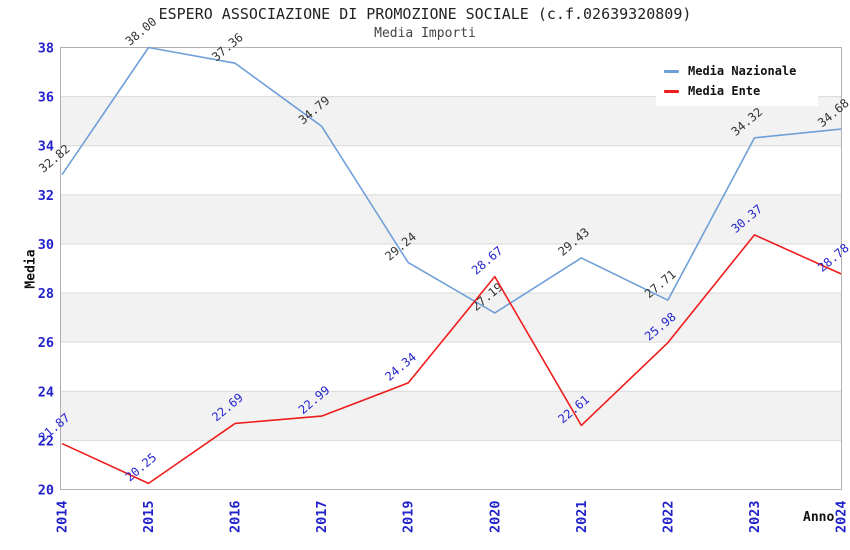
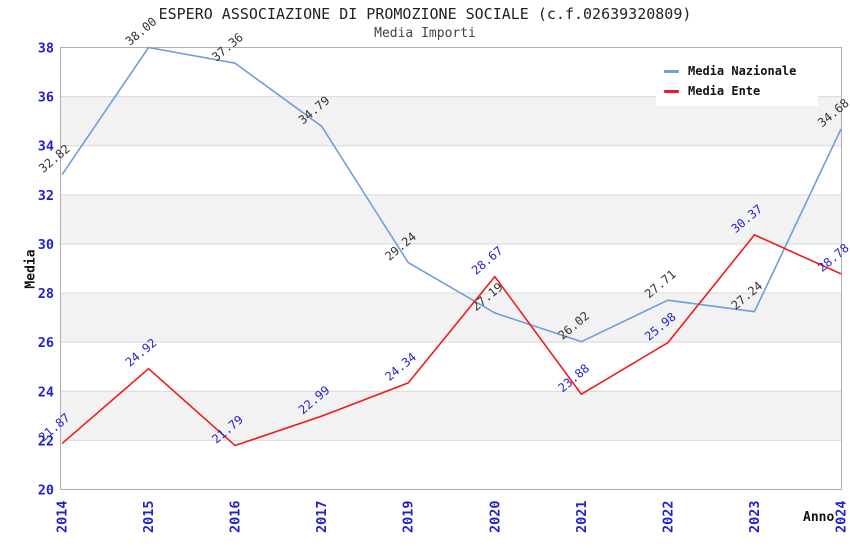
Media Ente/2015: 20.25 -> 24.92
Media Ente/2016: 22.69 -> 21.79
Media Nazionale/2021: 29.43 -> 26.02
Media Ente/2021: 22.61 -> 23.88
Media Nazionale/2023: 34.32 -> 27.24
